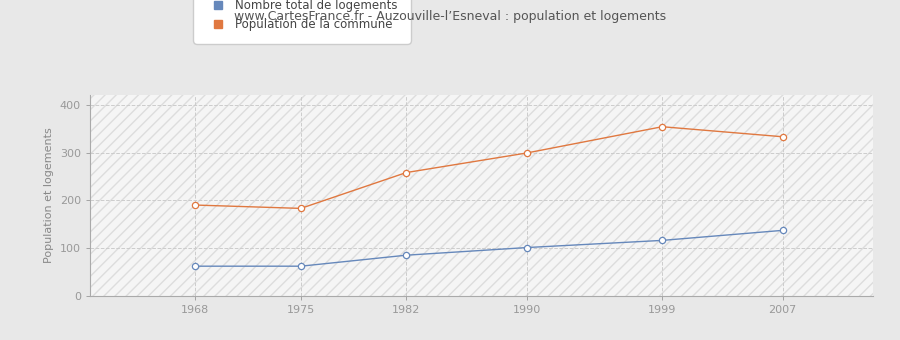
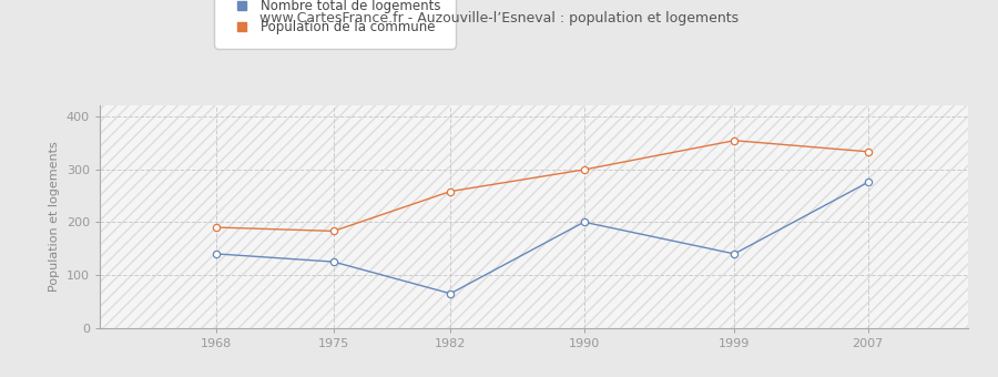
Nombre total de logements/1968: 62 -> 140
Nombre total de logements/1975: 62 -> 125
Nombre total de logements/1982: 85 -> 65
Nombre total de logements/1990: 101 -> 200
Nombre total de logements/1999: 116 -> 140
Nombre total de logements/2007: 137 -> 275
